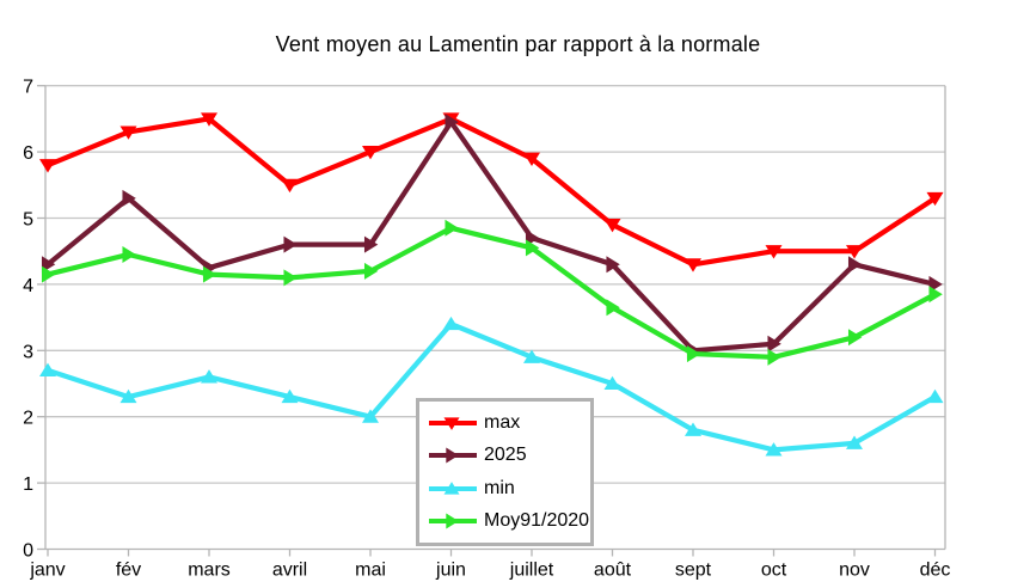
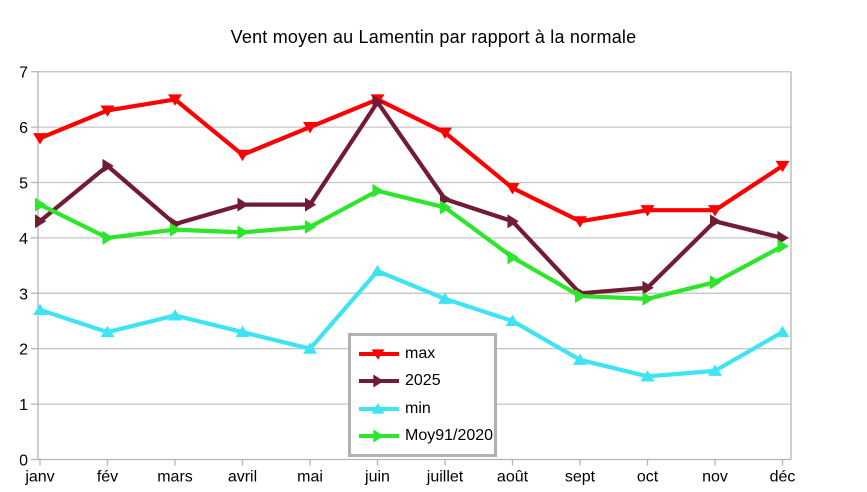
Moy91/2020/janv: 4.2 -> 4.6
Moy91/2020/fév: 4.5 -> 4.0
